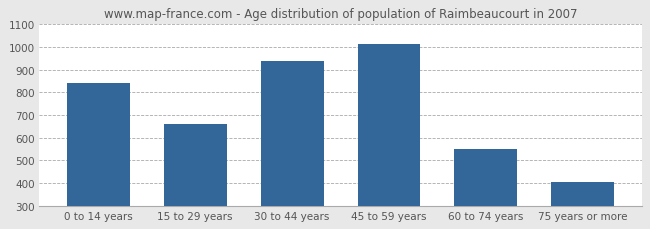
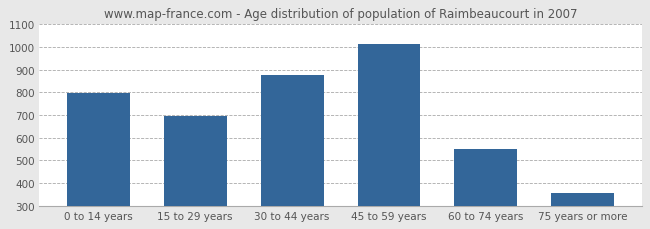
0 to 14 years: 840 -> 795
15 to 29 years: 660 -> 695
30 to 44 years: 940 -> 875
75 years or more: 405 -> 355
